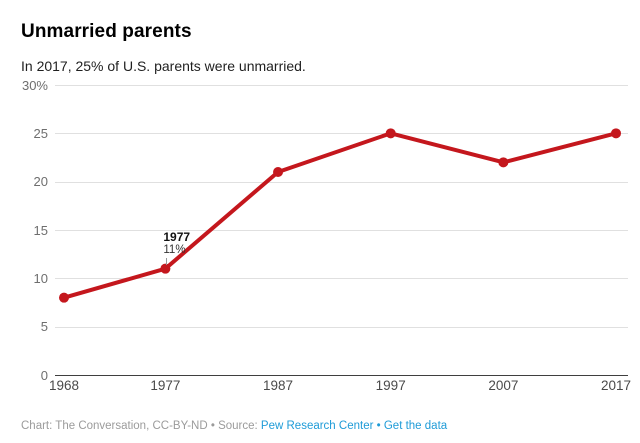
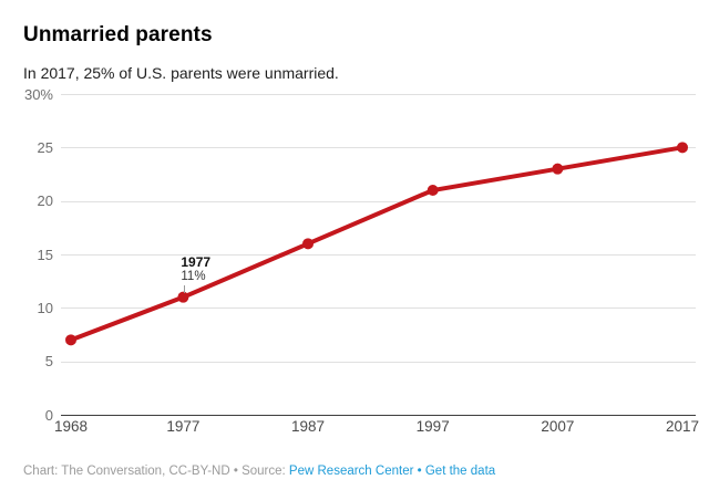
1968: 8% -> 7%
1987: 21% -> 16%
1997: 25% -> 21%
2007: 22% -> 23%
